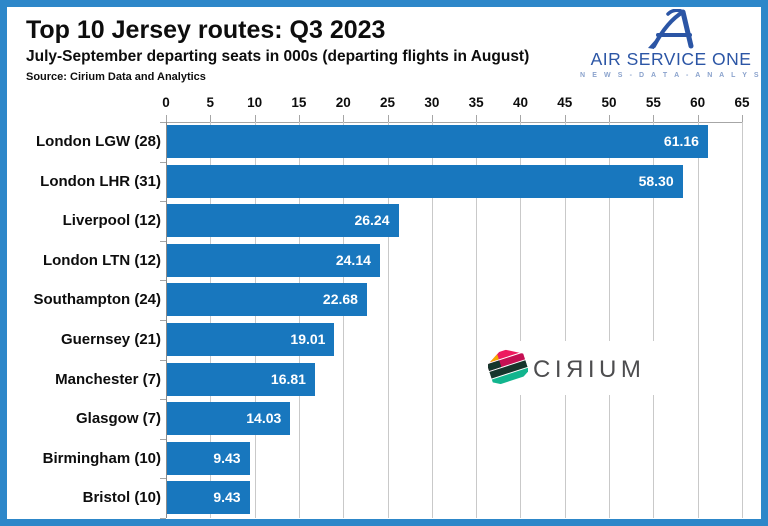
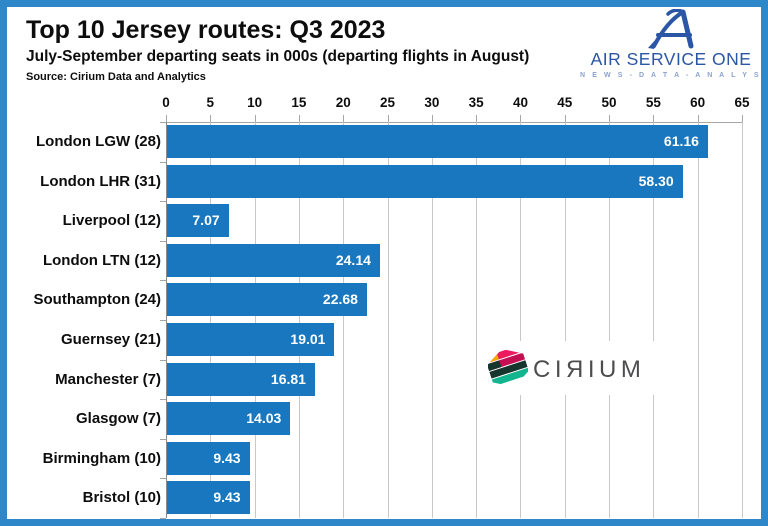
Liverpool (12): 26.24 -> 7.07
